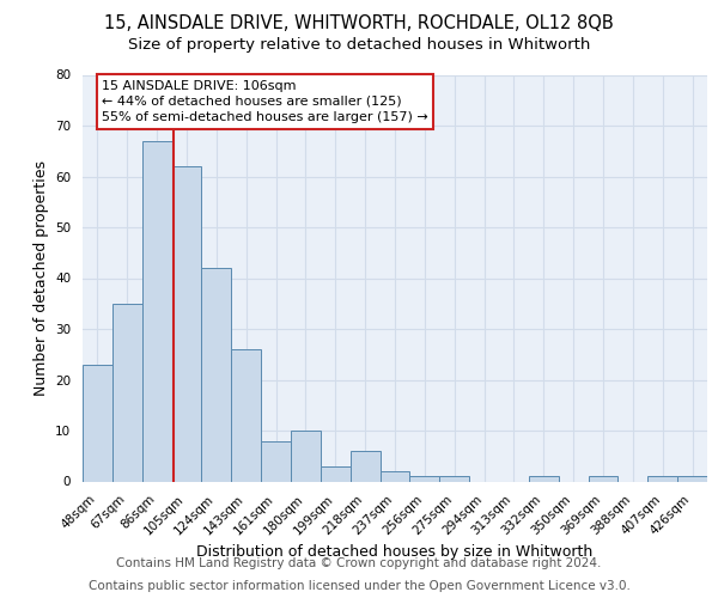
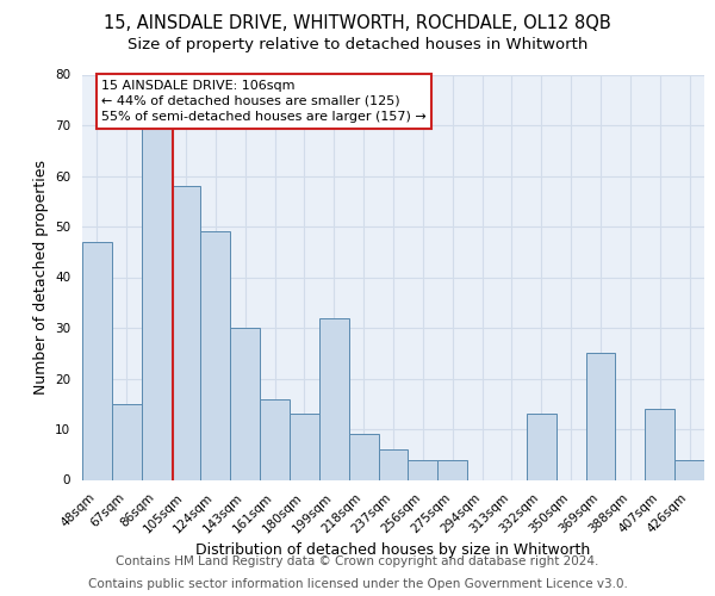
48sqm: 23 -> 47
67sqm: 35 -> 15
86sqm: 67 -> 70
105sqm: 62 -> 58
124sqm: 42 -> 49
143sqm: 26 -> 30
161sqm: 8 -> 16
180sqm: 10 -> 13
199sqm: 3 -> 32
218sqm: 6 -> 9
237sqm: 2 -> 6
256sqm: 1 -> 4
275sqm: 1 -> 4
332sqm: 1 -> 13
369sqm: 1 -> 25
407sqm: 1 -> 14
426sqm: 1 -> 4
